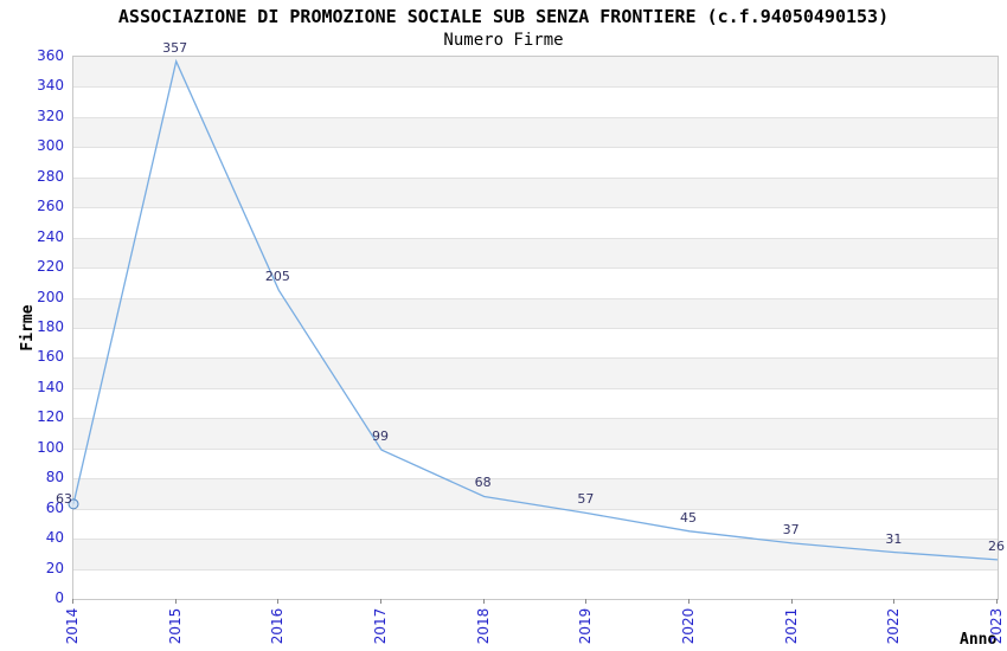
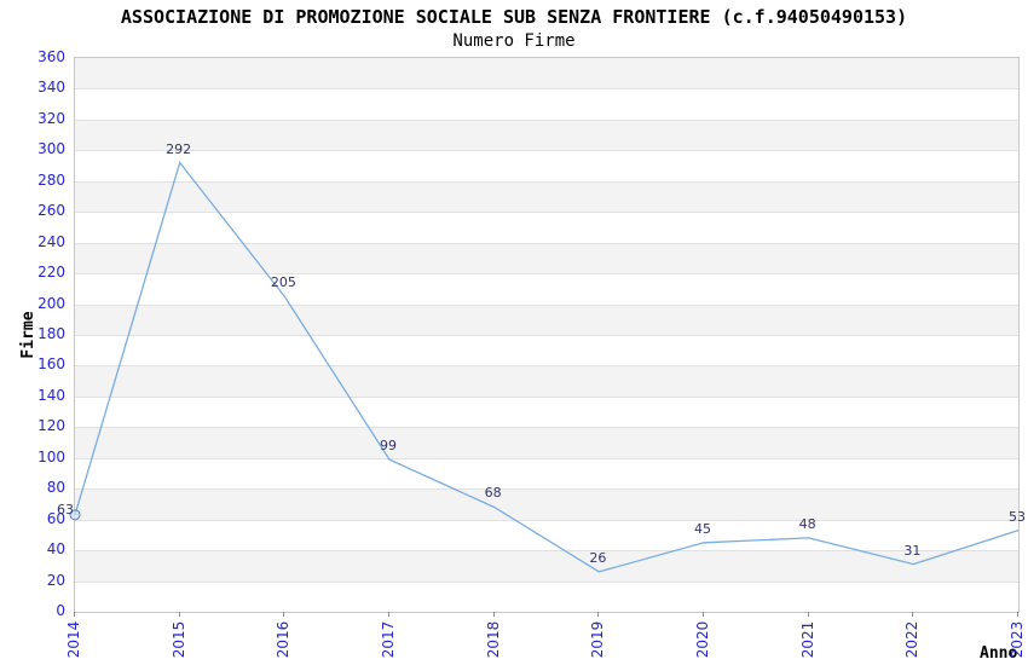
2015: 357 -> 292
2019: 57 -> 26
2021: 37 -> 48
2023: 26 -> 53
